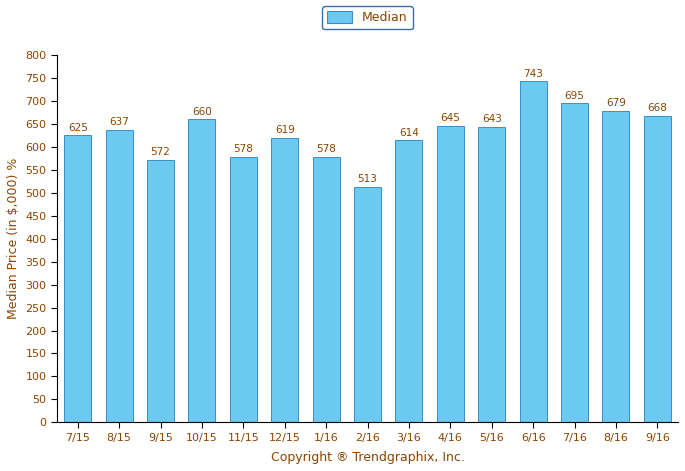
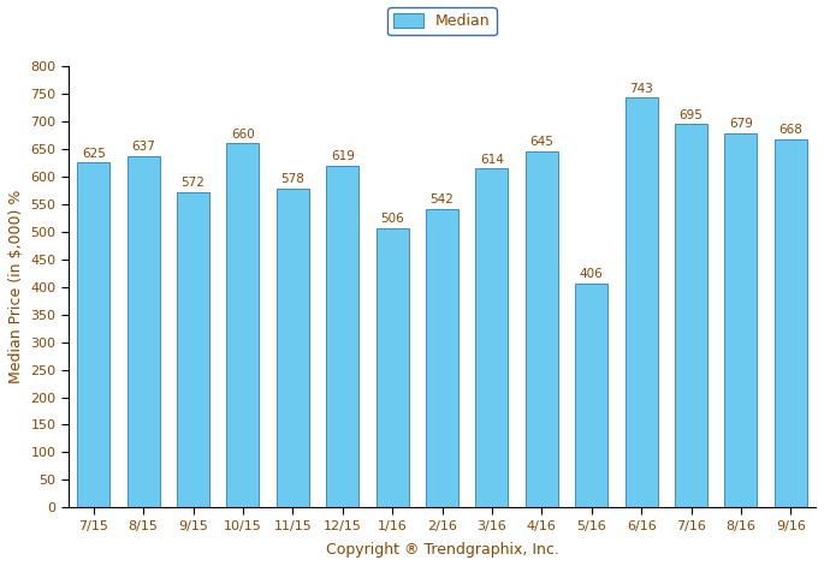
1/16: 578 -> 506
2/16: 513 -> 542
5/16: 643 -> 406
